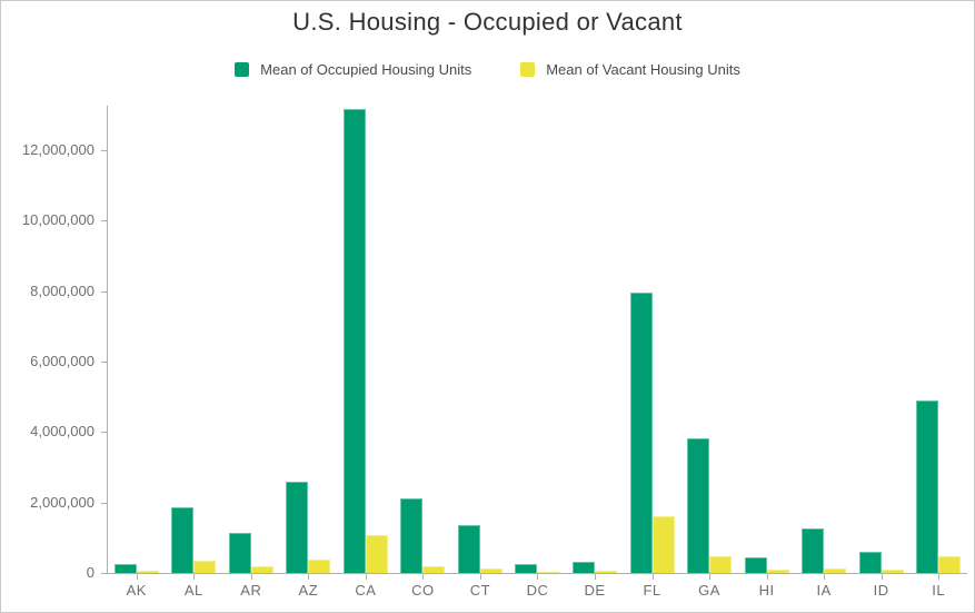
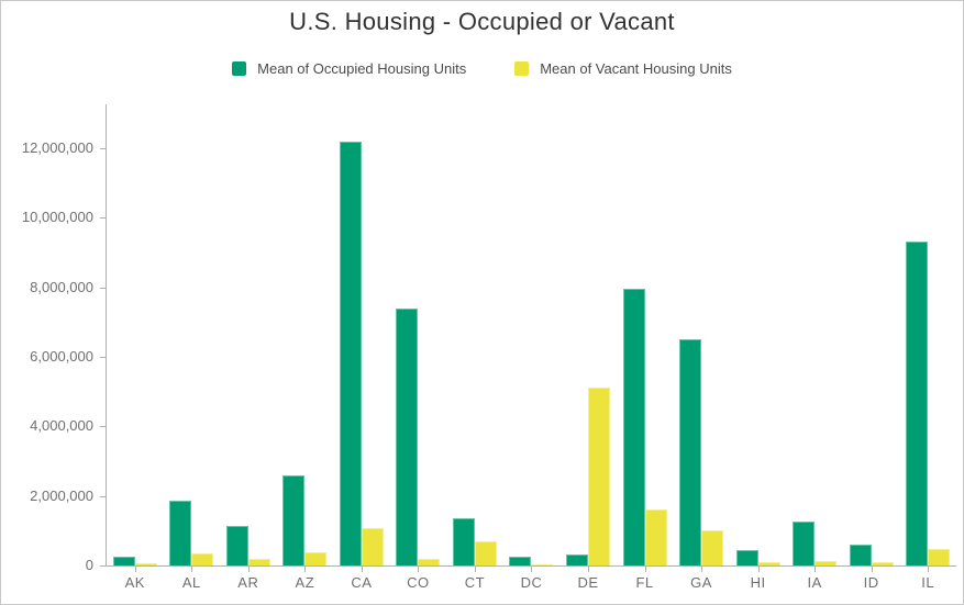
Mean of Occupied Housing Units/CA: 13200000 -> 12200000
Mean of Occupied Housing Units/CO: 2100000 -> 7400000
Mean of Vacant Housing Units/CT: 100000 -> 700000
Mean of Vacant Housing Units/DE: 100000 -> 5100000
Mean of Occupied Housing Units/GA: 3800000 -> 6500000
Mean of Vacant Housing Units/GA: 500000 -> 1000000
Mean of Occupied Housing Units/IL: 4900000 -> 9300000
